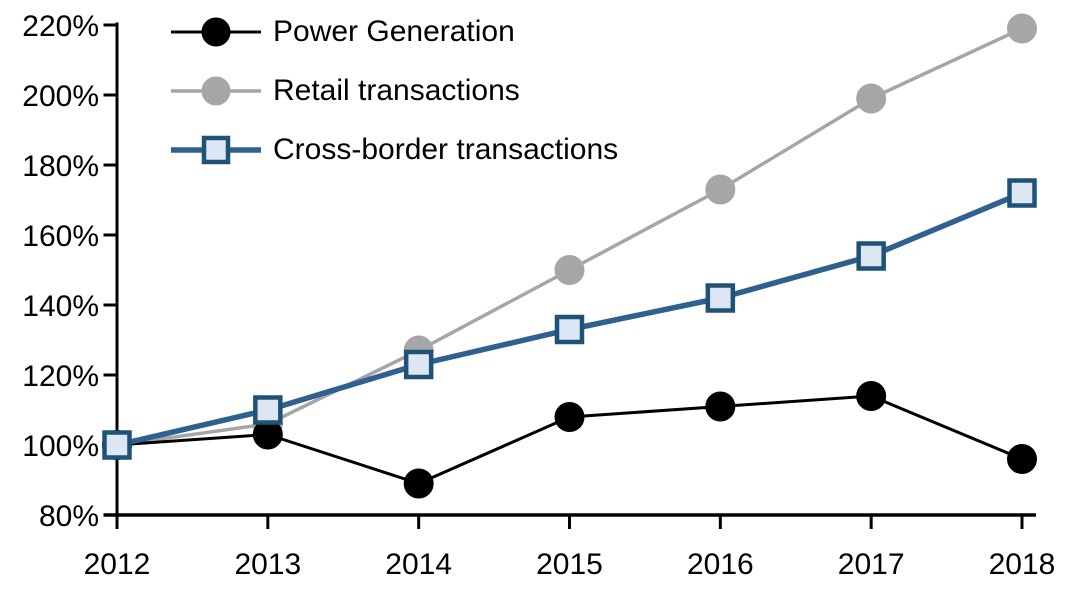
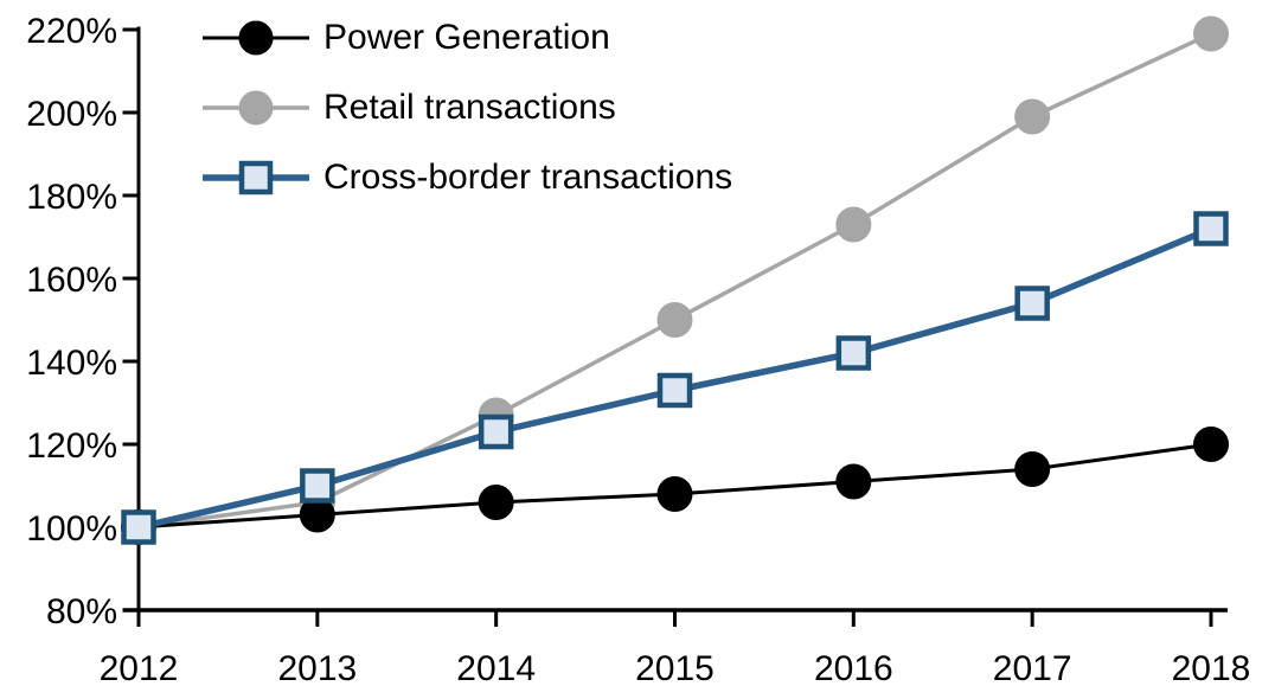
Power Generation/2014: 89% -> 106%
Power Generation/2018: 96% -> 120%
